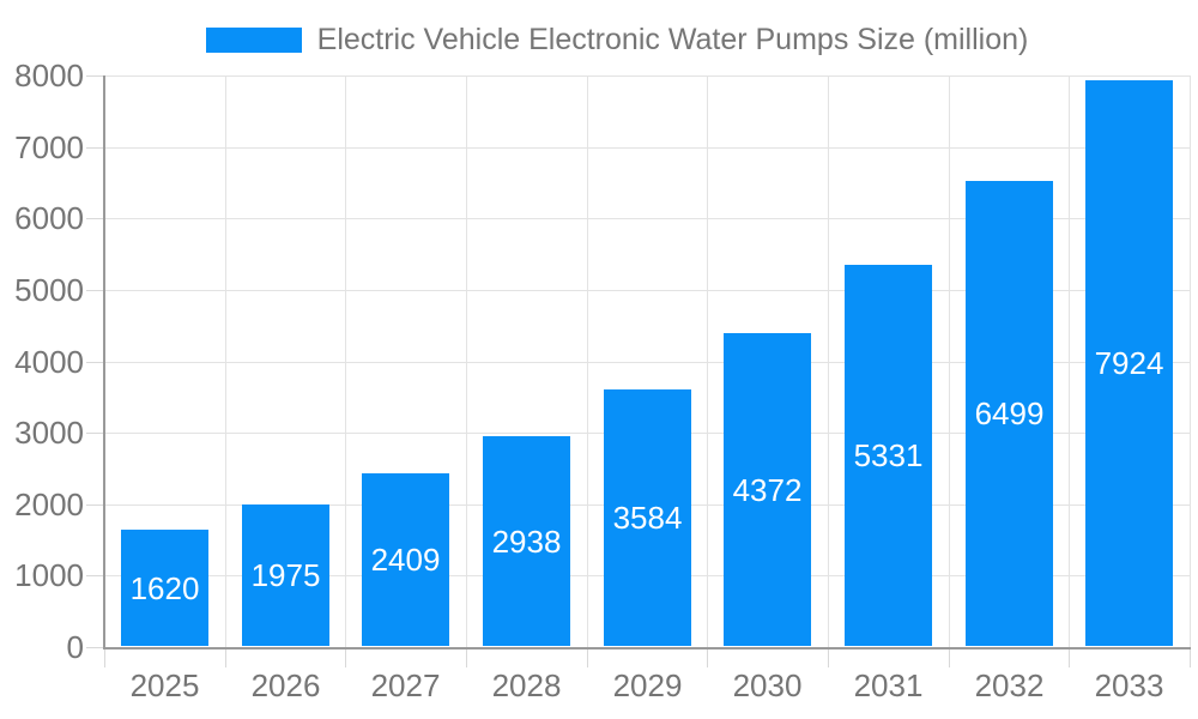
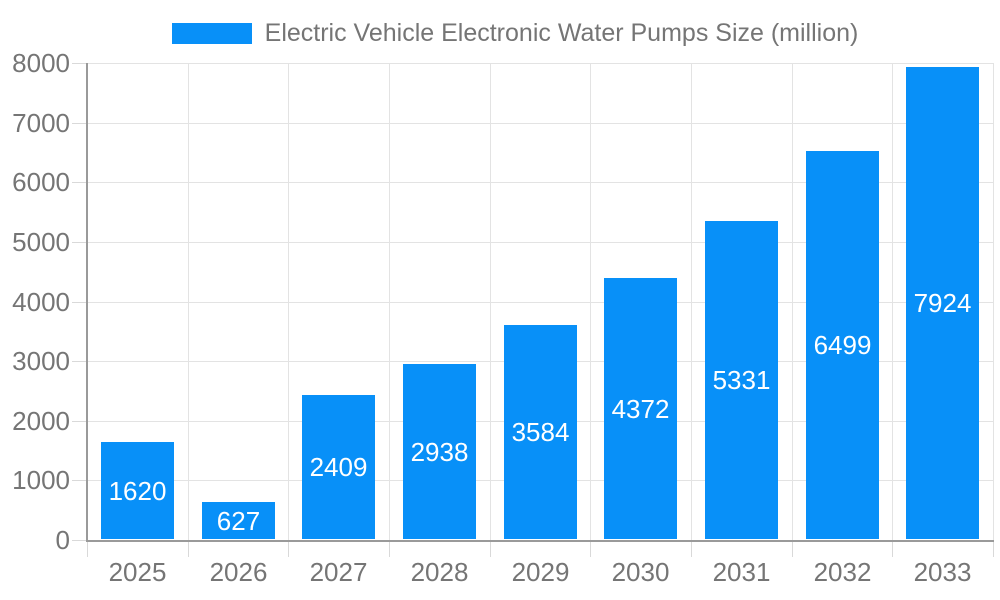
2026: 1975 -> 627
